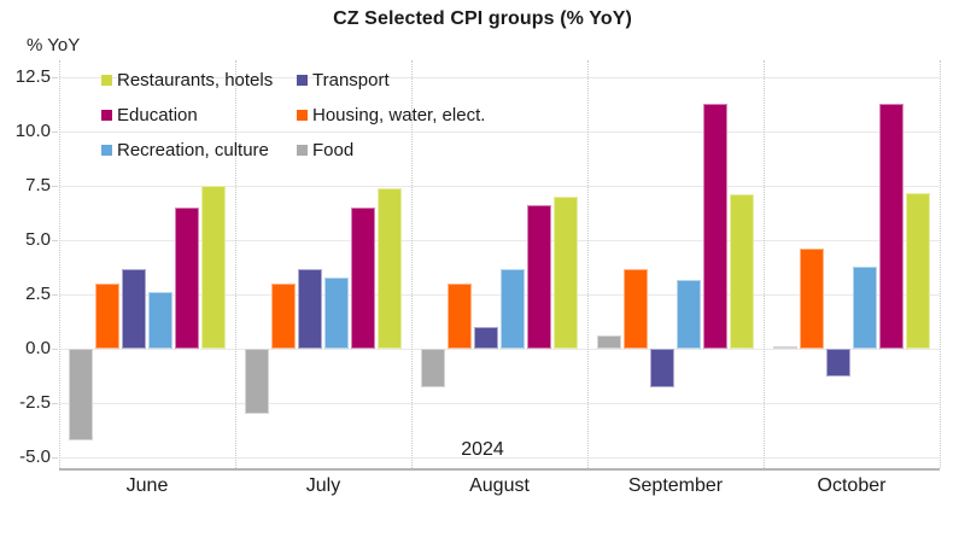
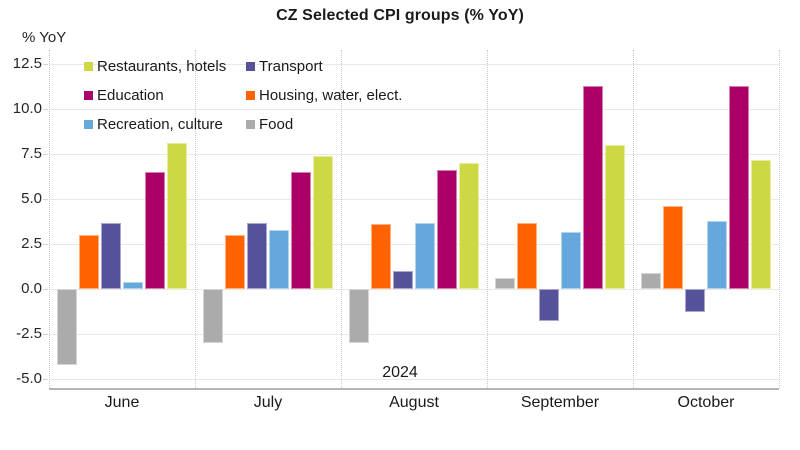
Recreation, culture/June: 2.6 -> 0.4
Restaurants, hotels/June: 7.5 -> 8.1
Food/August: -1.8 -> -3.0
Housing, water, elect./August: 3.0 -> 3.6
Restaurants, hotels/September: 7.1 -> 8.0
Food/October: 0.1 -> 0.9
